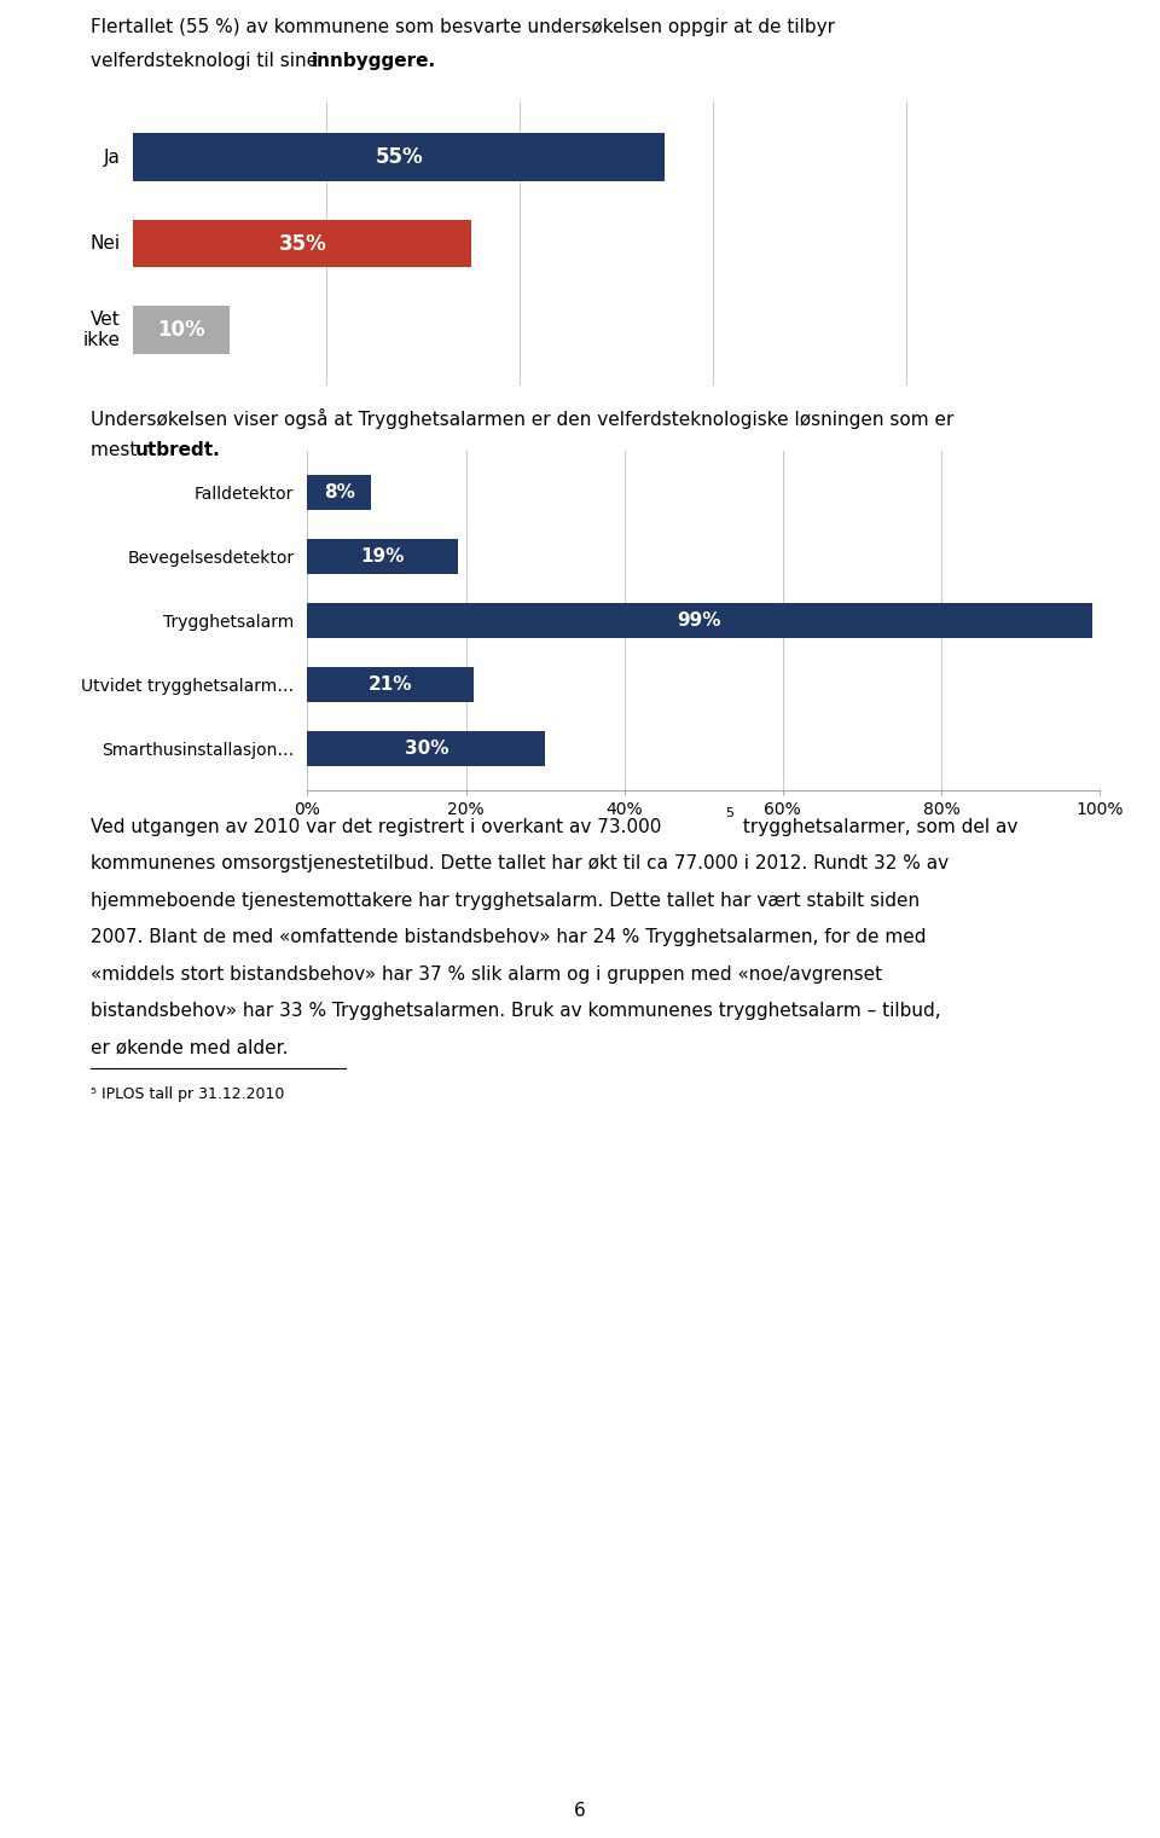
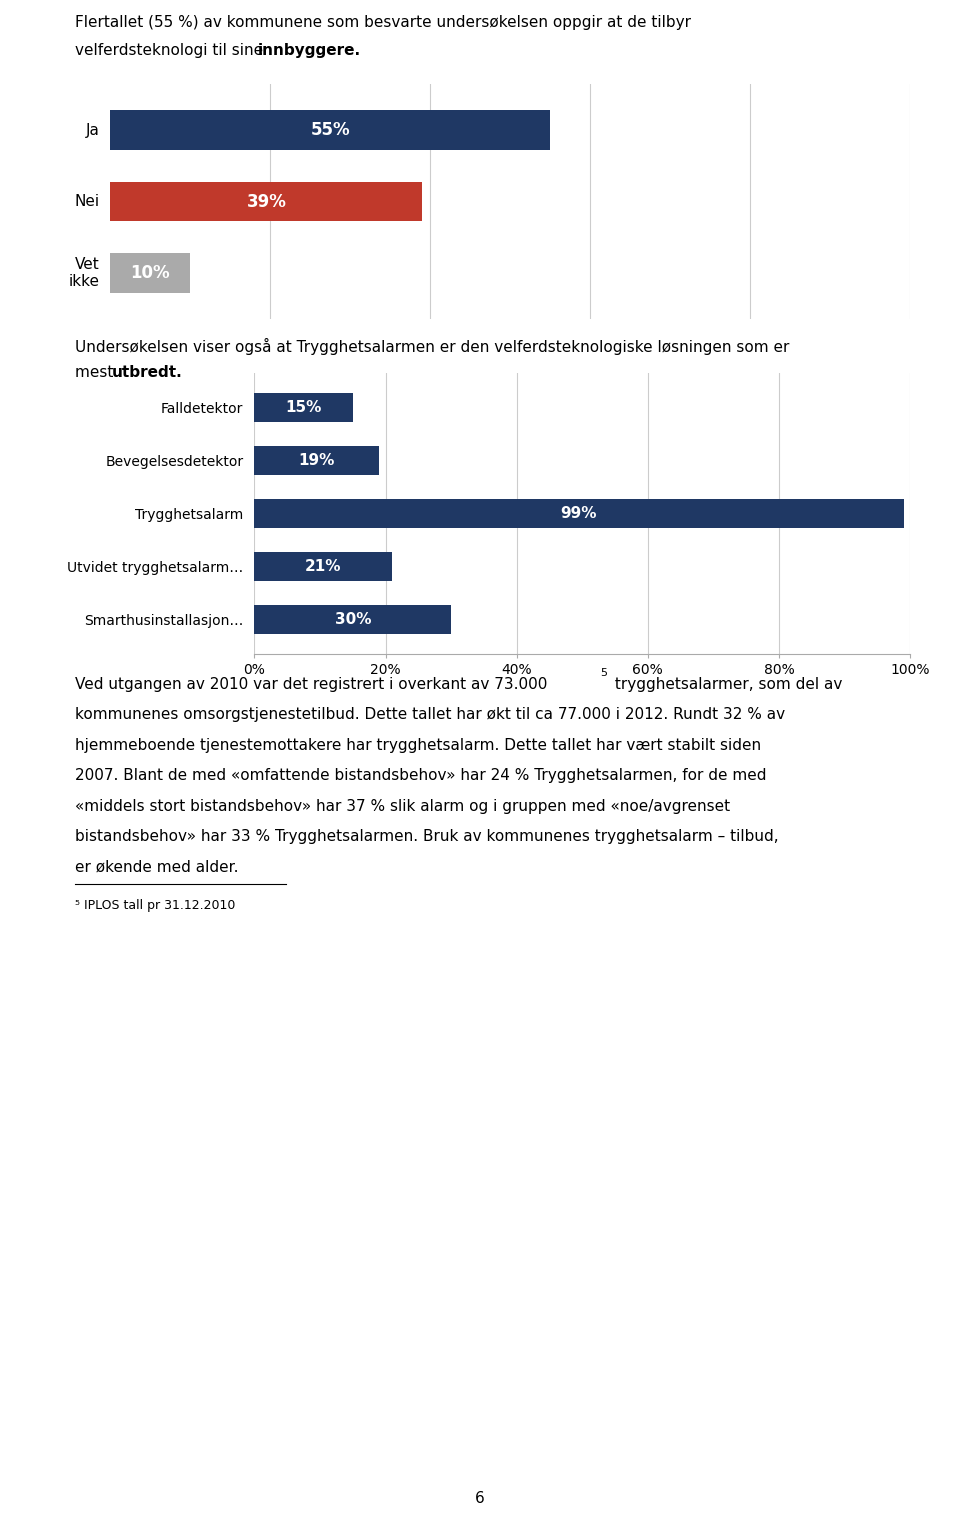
Nei: 35% -> 39%
Falldetektor: 8% -> 15%
